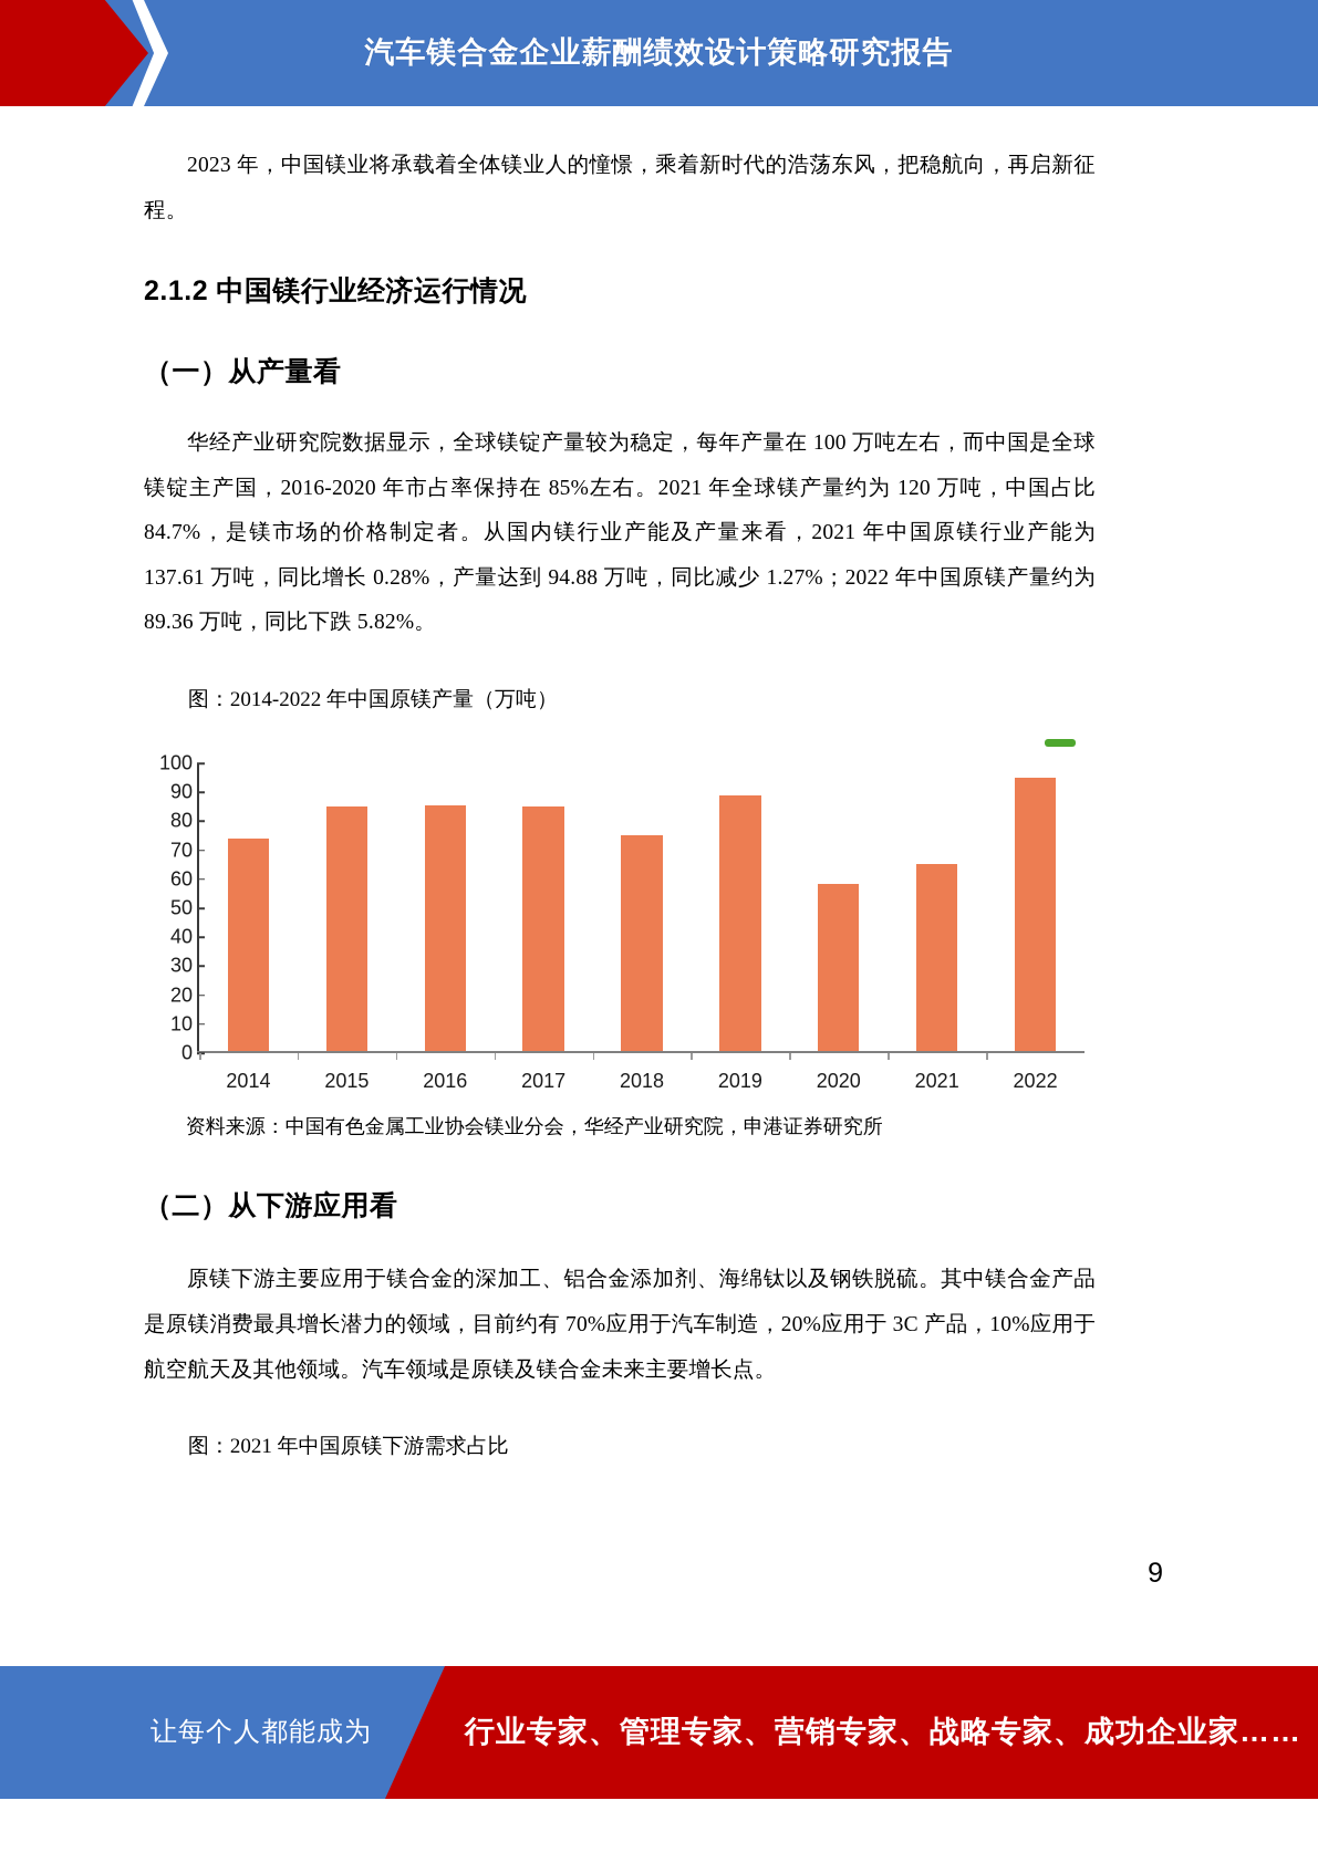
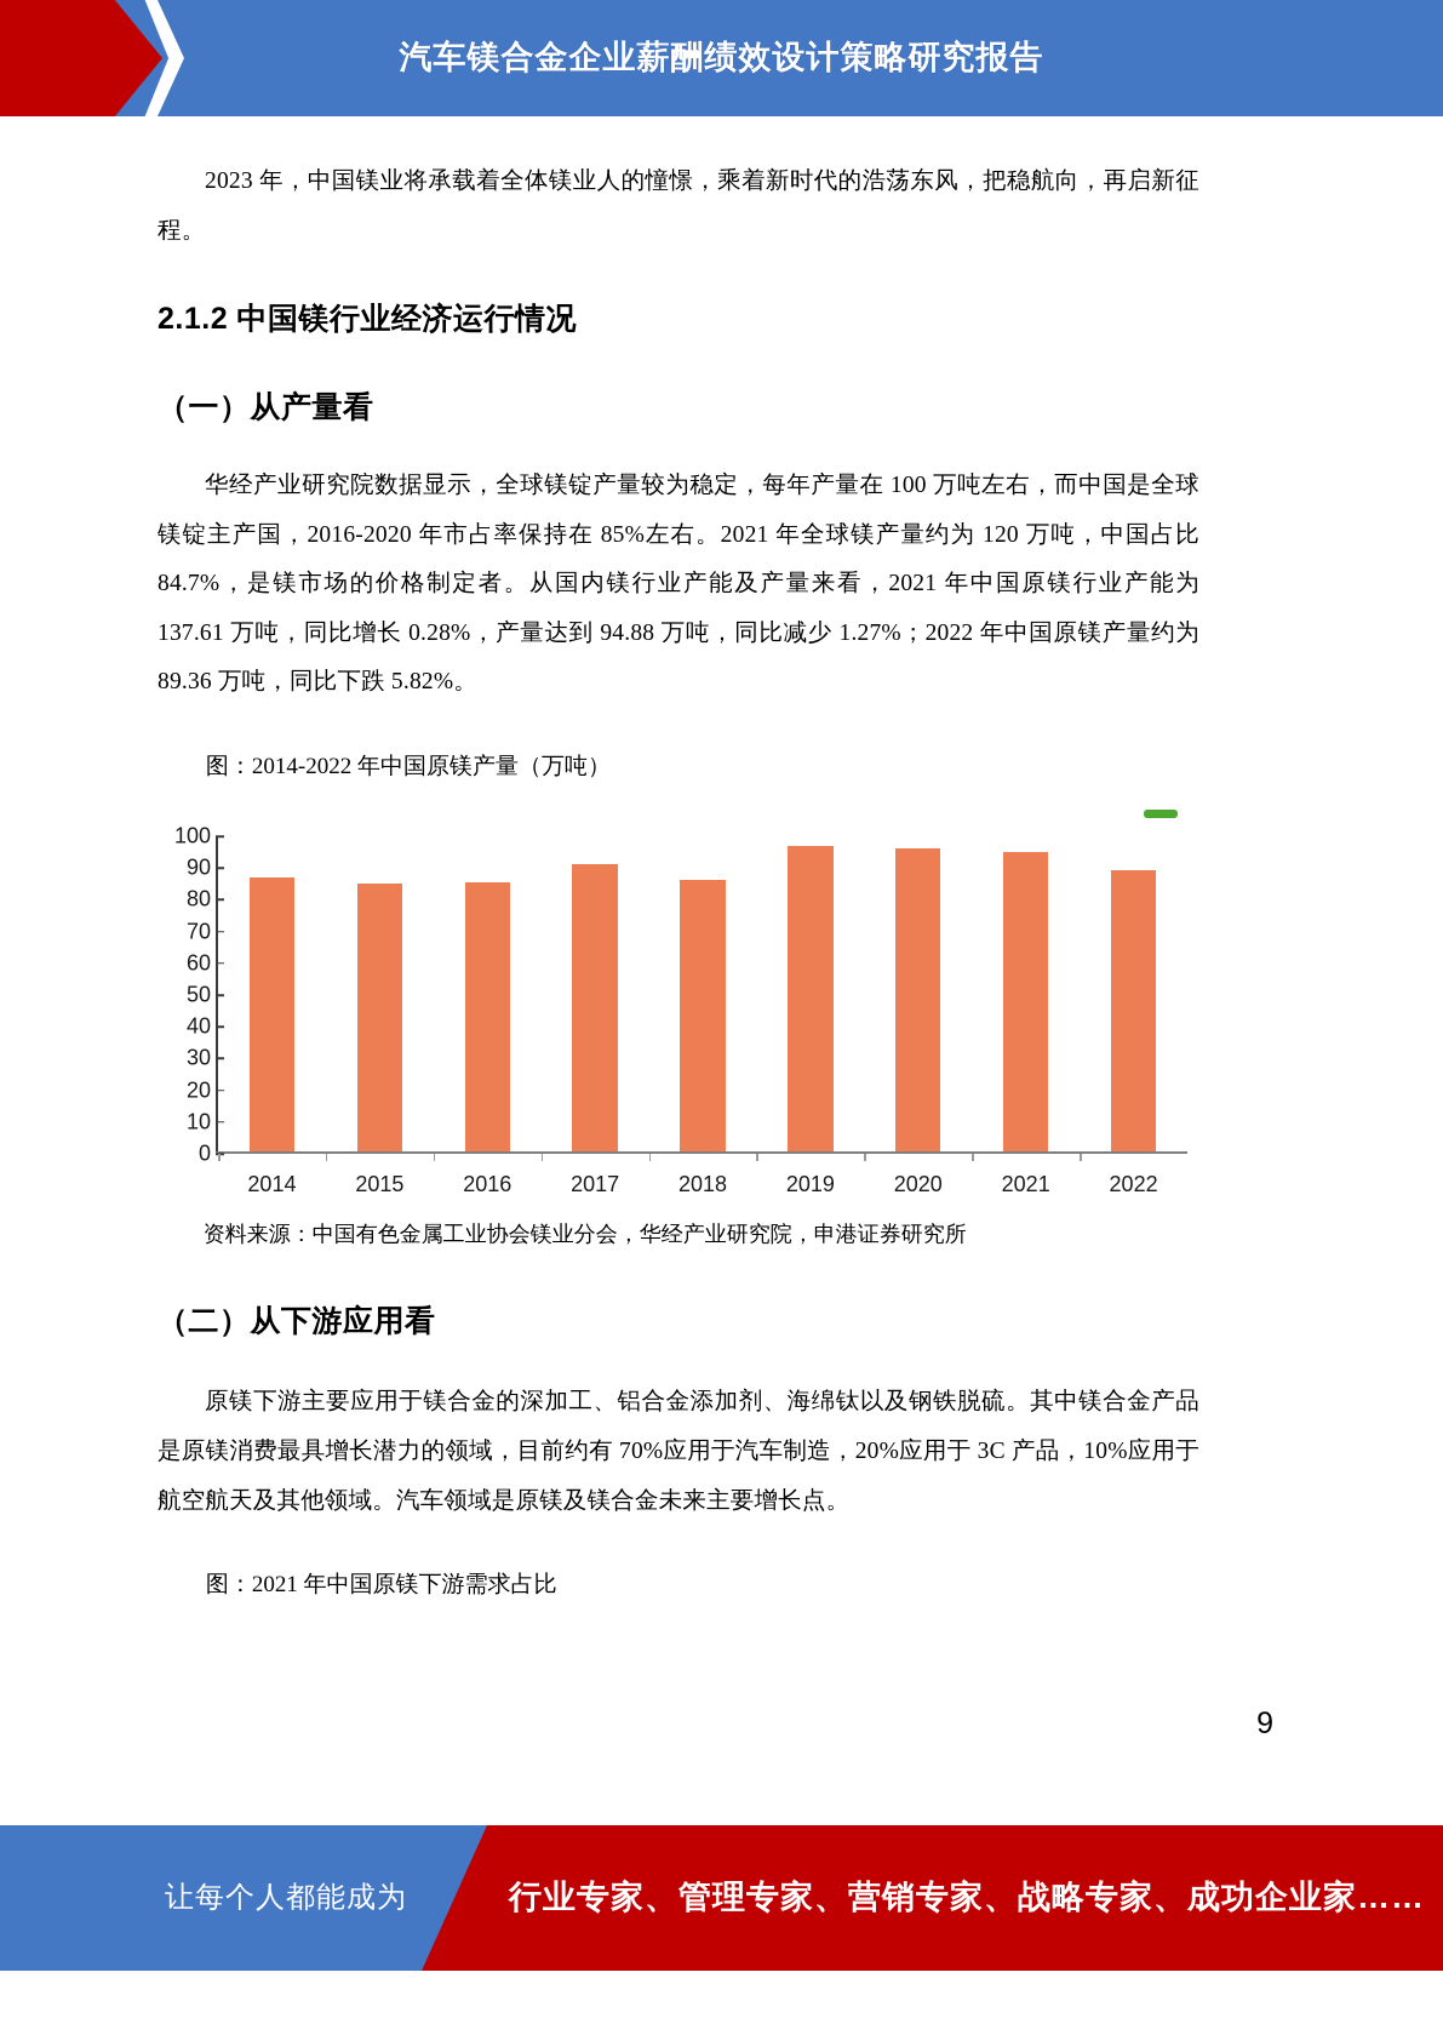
2014: 74 -> 87
2017: 85 -> 91
2018: 75 -> 86
2019: 89 -> 97
2020: 58 -> 96
2021: 65 -> 95
2022: 95 -> 89
